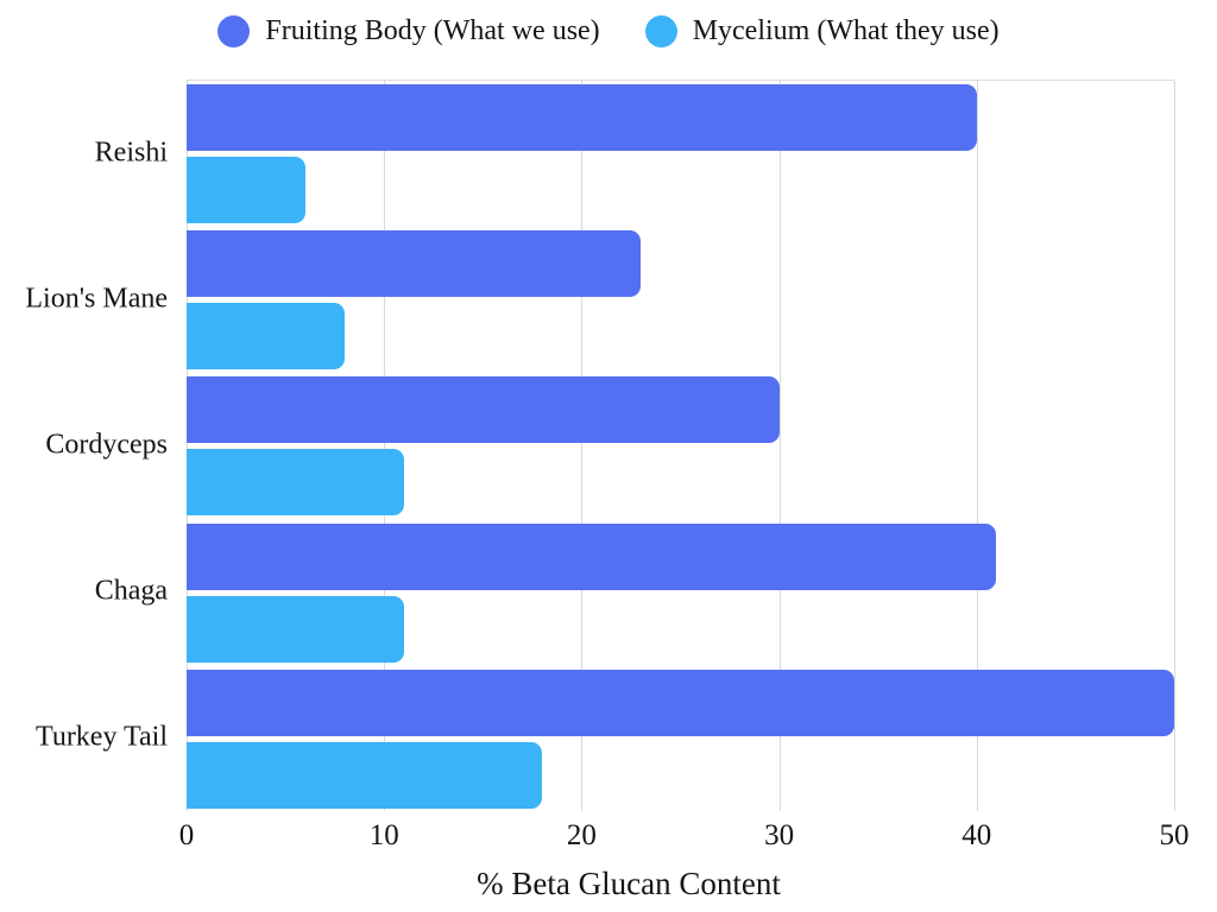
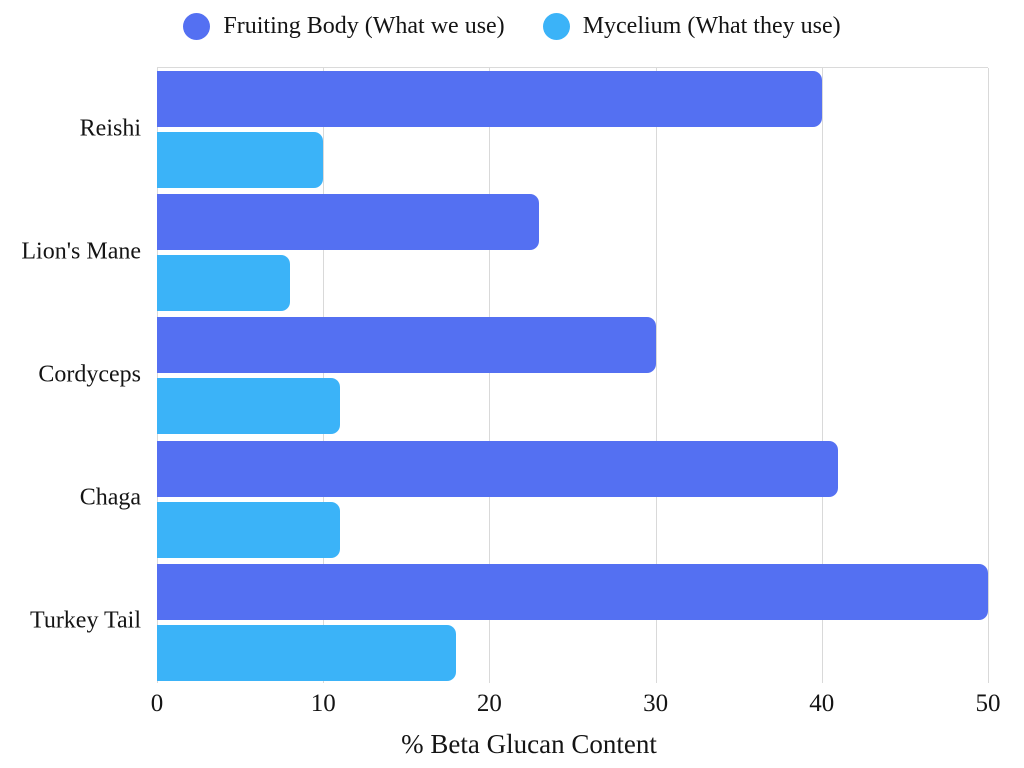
Mycelium (What they use)/Reishi: 6 -> 10
